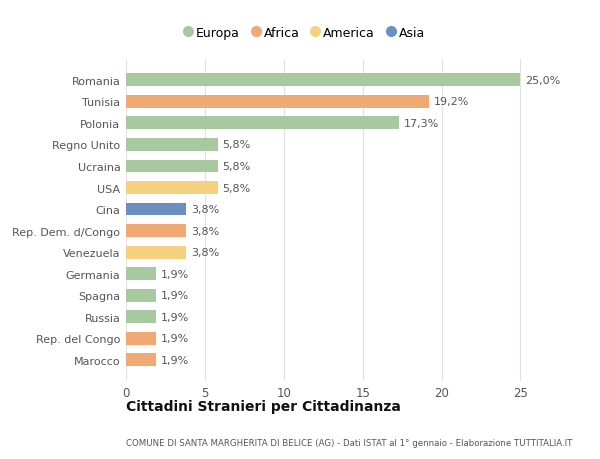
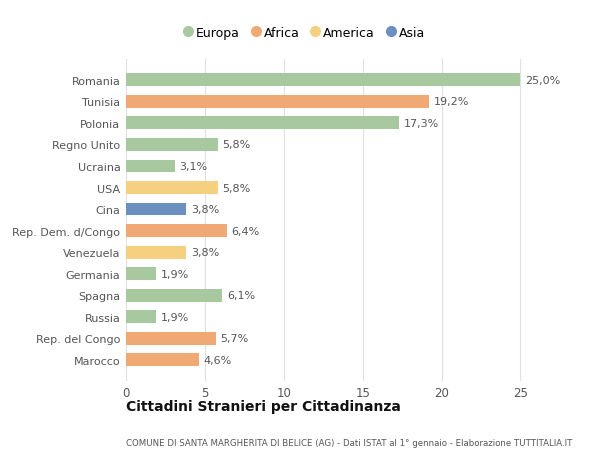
Ucraina: 5,8% -> 3,1%
Rep. Dem. d/Congo: 3,8% -> 6,4%
Spagna: 1,9% -> 6,1%
Rep. del Congo: 1,9% -> 5,7%
Marocco: 1,9% -> 4,6%
